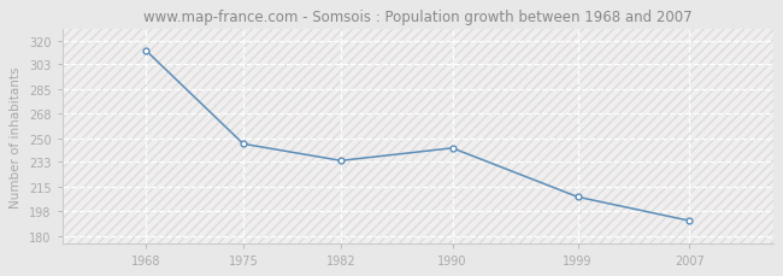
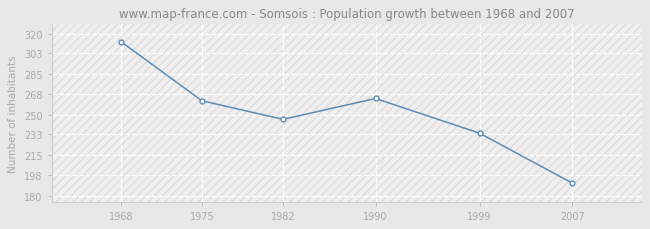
1975: 246 -> 262
1982: 234 -> 246
1990: 243 -> 264
1999: 208 -> 234
